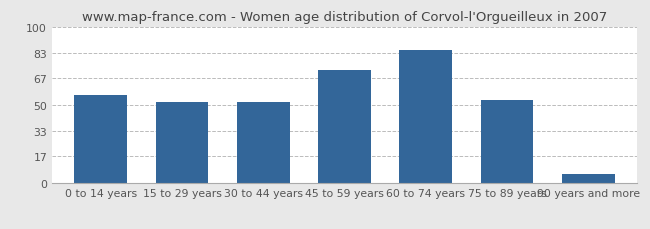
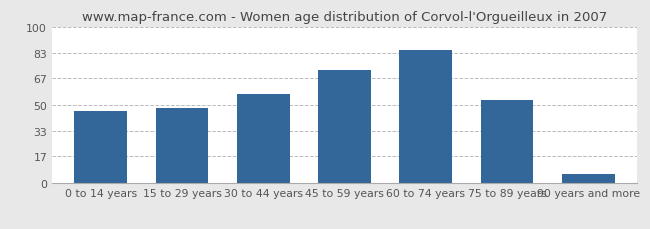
0 to 14 years: 56 -> 46
15 to 29 years: 52 -> 48
30 to 44 years: 52 -> 57
